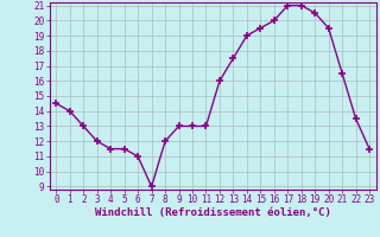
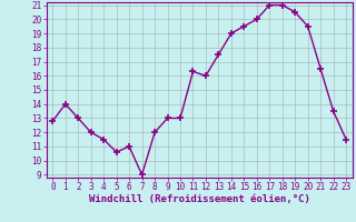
0: 14.5 -> 12.8
5: 11.5 -> 10.6
11: 13.0 -> 16.3
